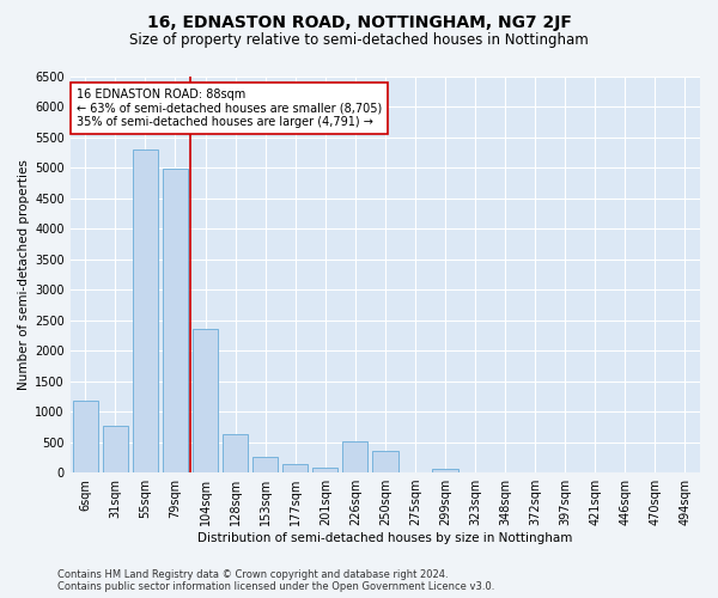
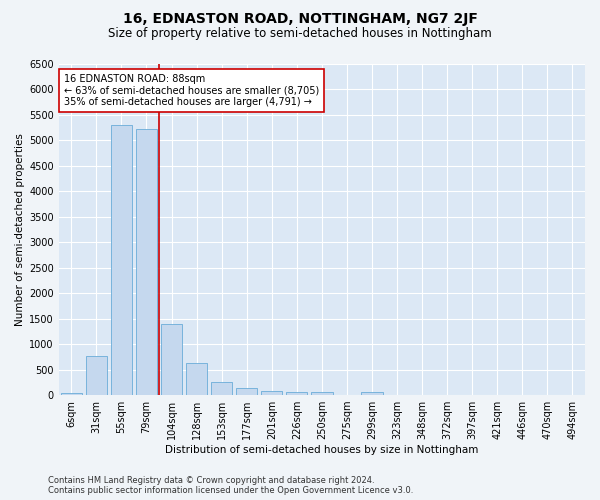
6sqm: 1180 -> 50
79sqm: 4980 -> 5220
104sqm: 2360 -> 1400
226sqm: 520 -> 70
250sqm: 360 -> 70
